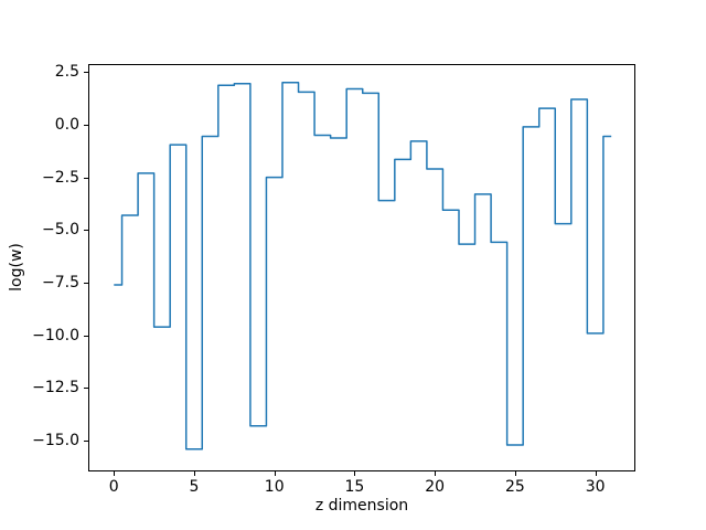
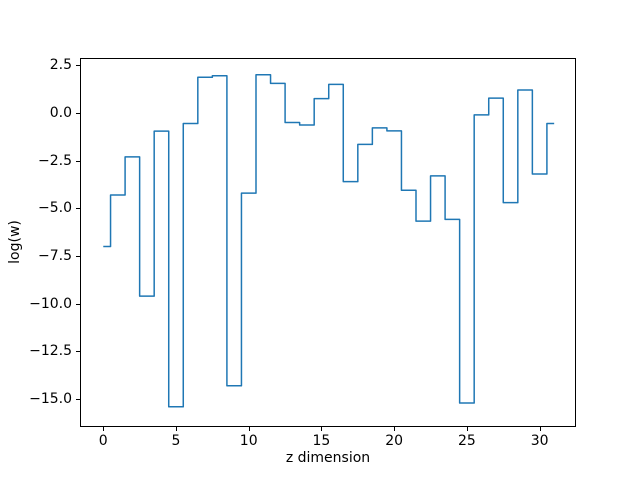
0: -7.6 -> -7.0
10: -2.5 -> -4.2
15: 1.7 -> 0.8
20: -2.1 -> -0.9
30: -9.9 -> -3.2
